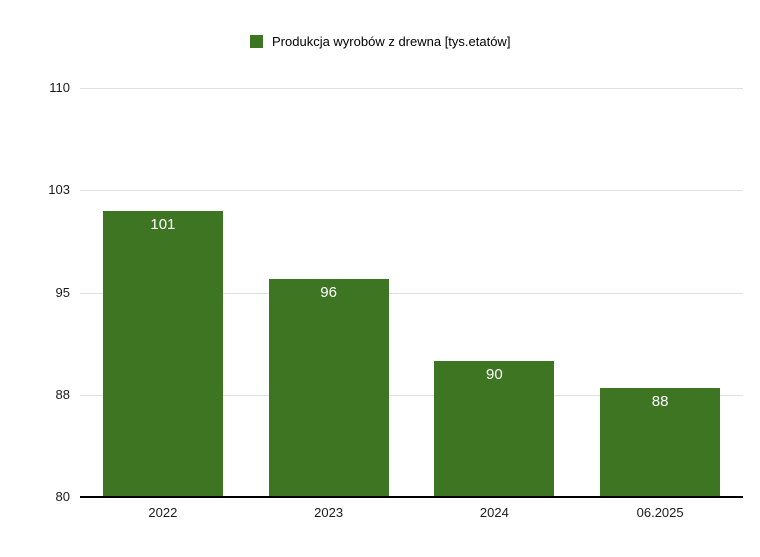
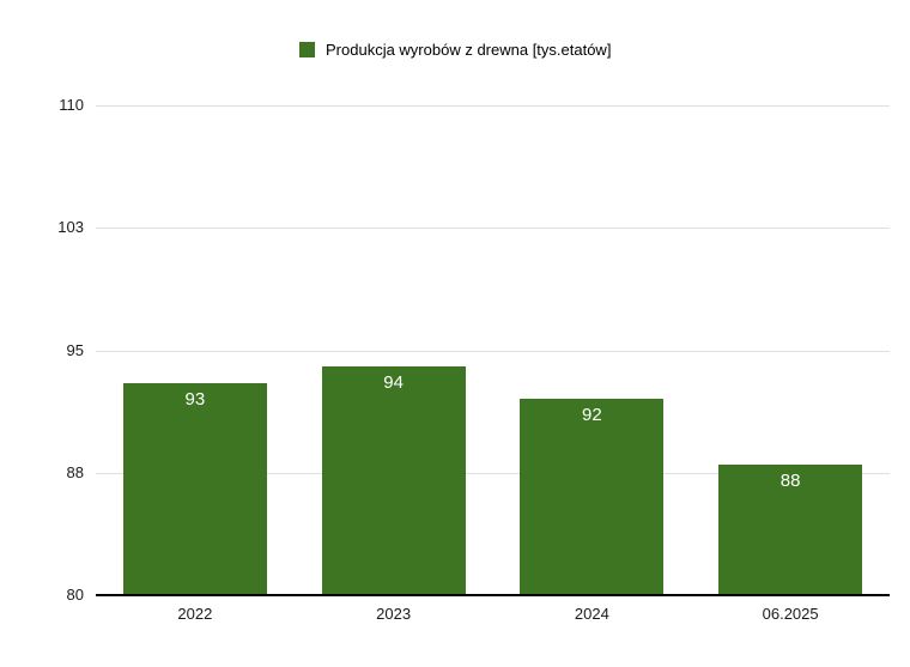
2022: 101 -> 93
2023: 96 -> 94
2024: 90 -> 92
